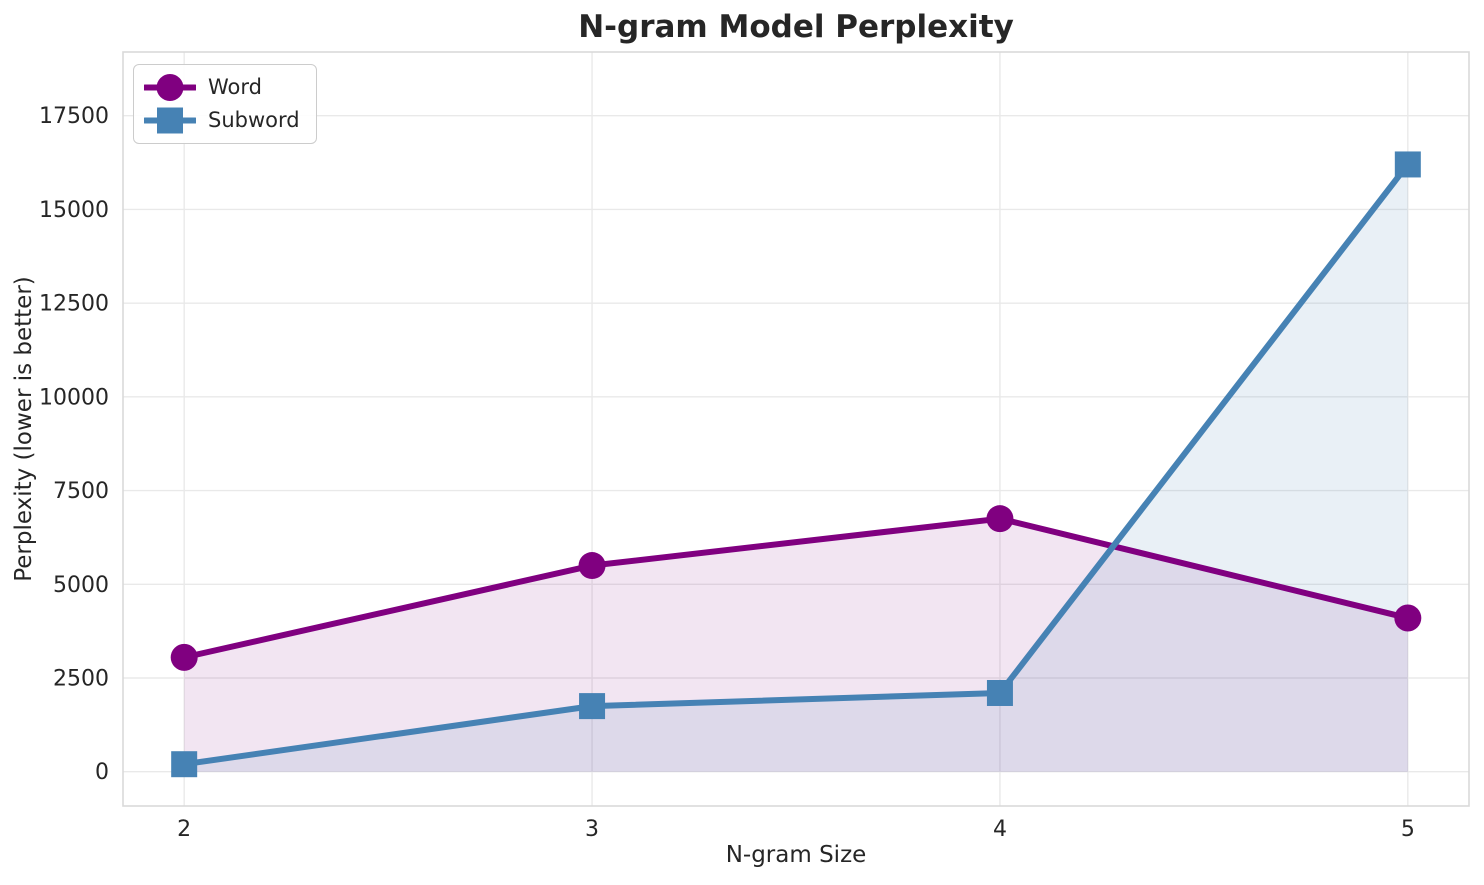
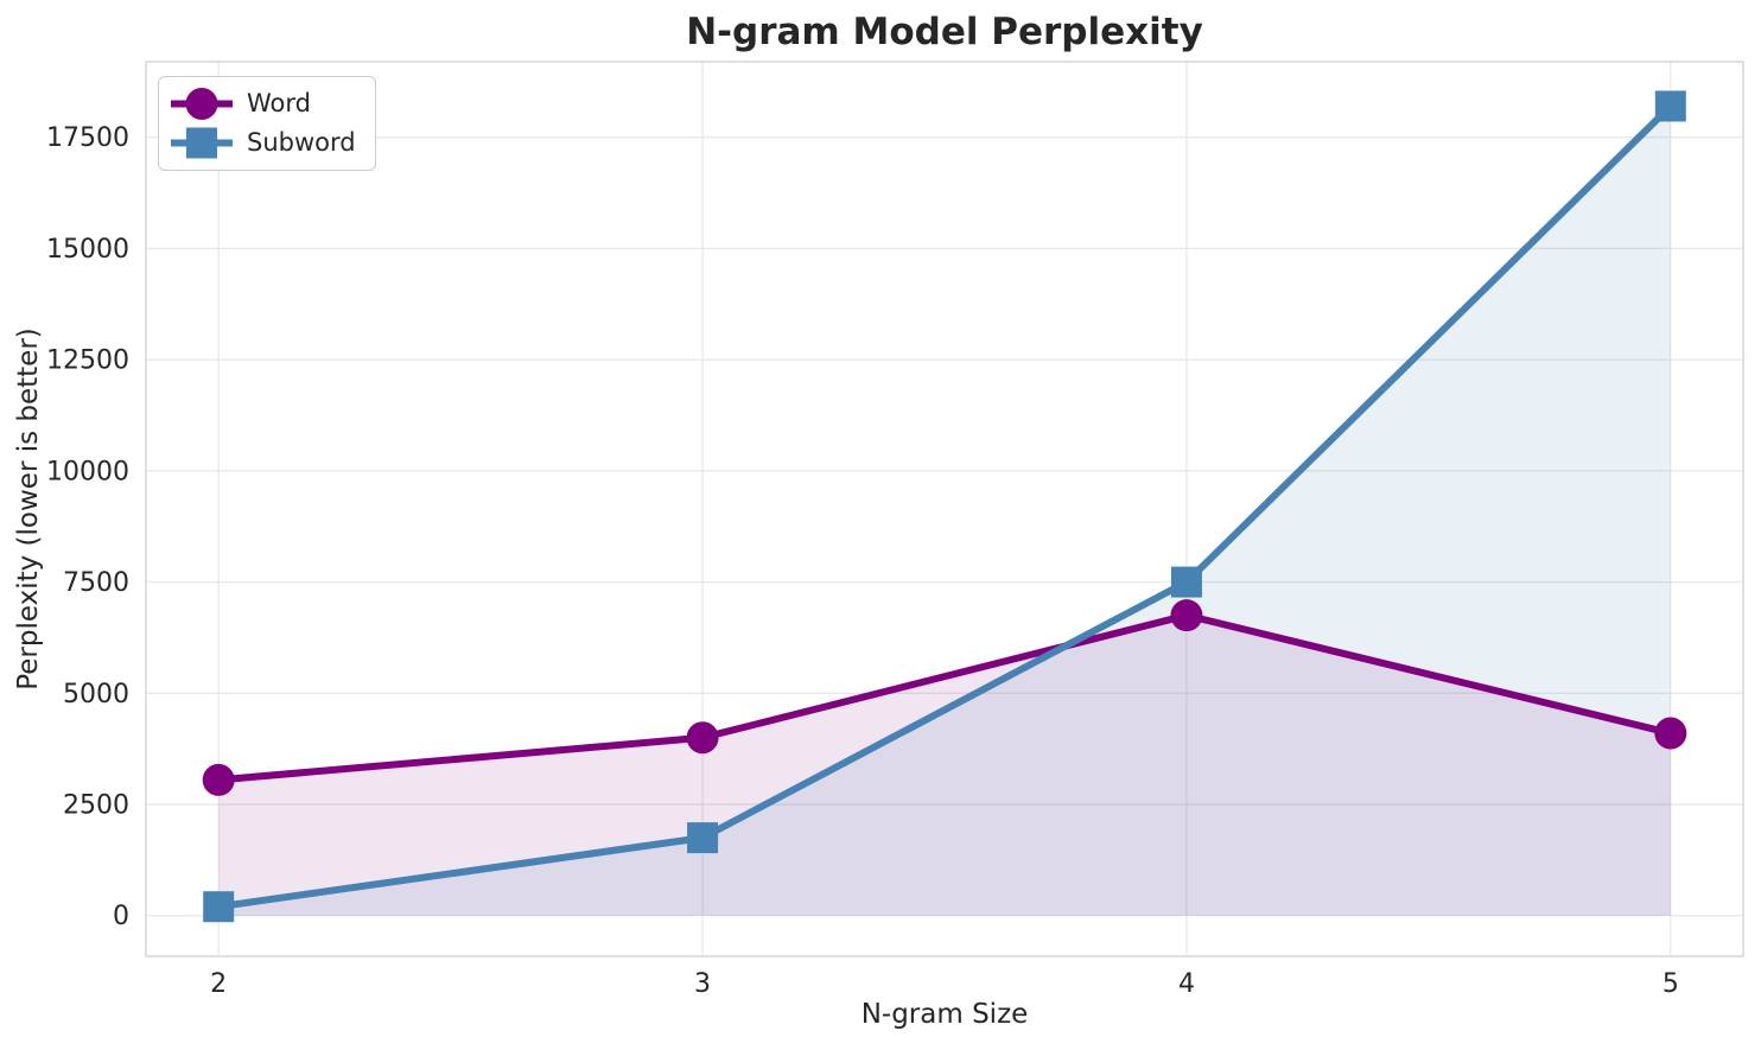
Word/3: 5500 -> 4000
Subword/4: 2100 -> 7500
Subword/5: 16200 -> 18200
